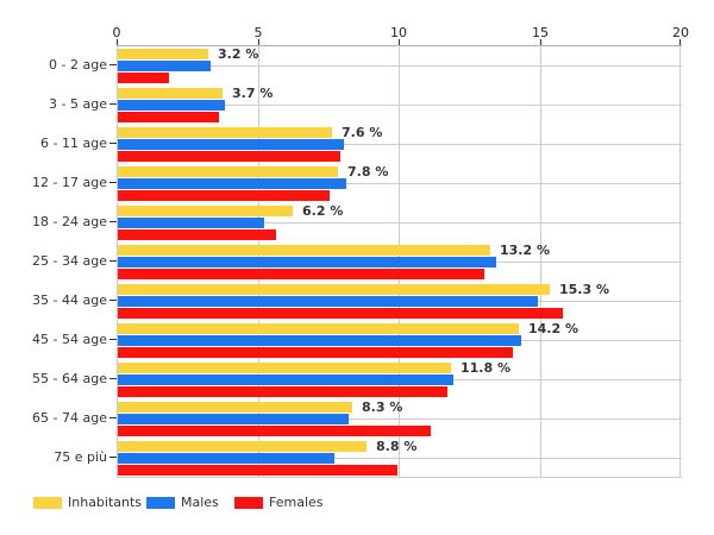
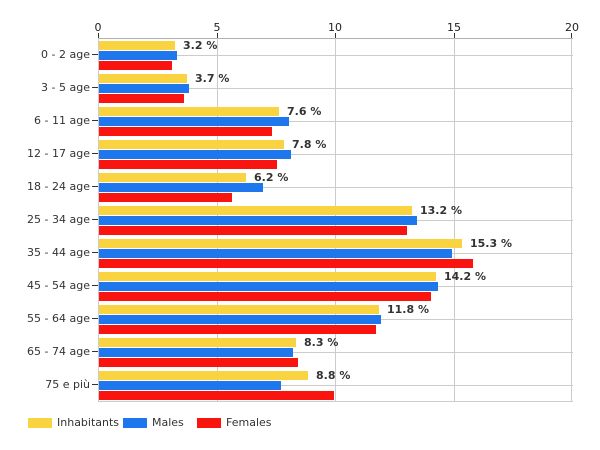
Females/0 - 2 age: 1.8 -> 3.1
Females/6 - 11 age: 7.9 -> 7.3
Males/18 - 24 age: 5.2 -> 6.9
Females/65 - 74 age: 11.1 -> 8.4
